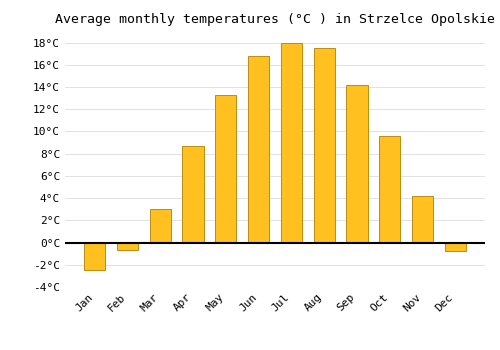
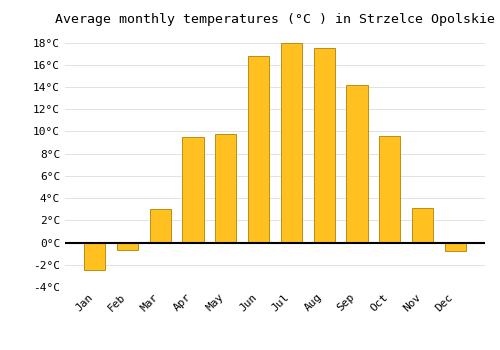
Apr: 8.7°C -> 9.5°C
May: 13.3°C -> 9.8°C
Nov: 4.2°C -> 3.1°C
